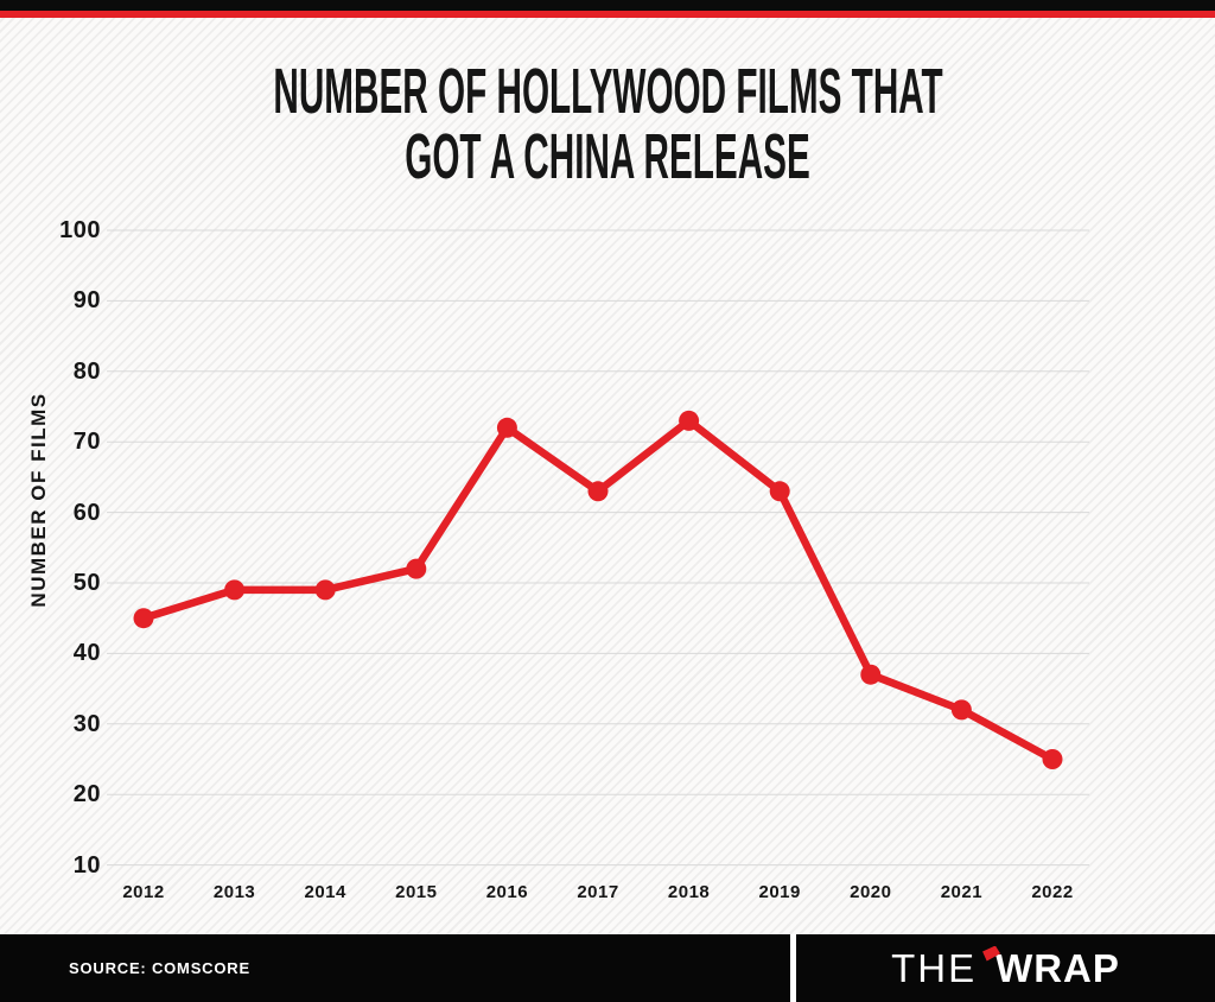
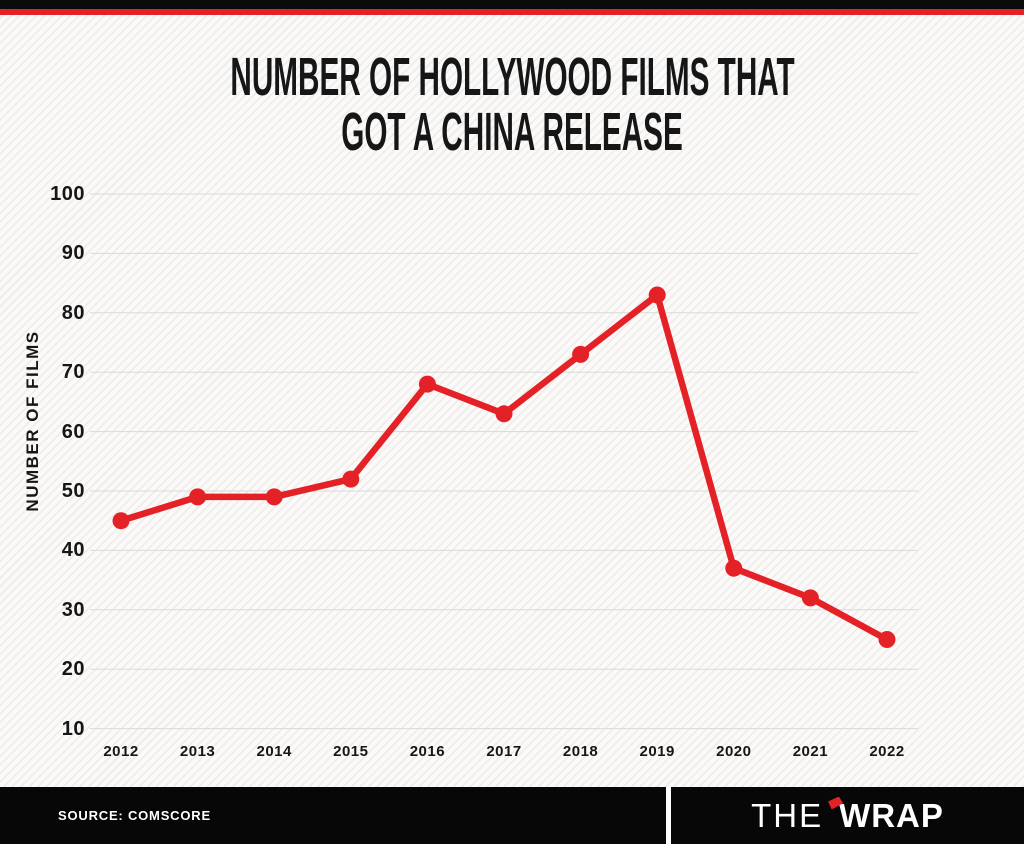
2016: 72 -> 68
2019: 63 -> 83
